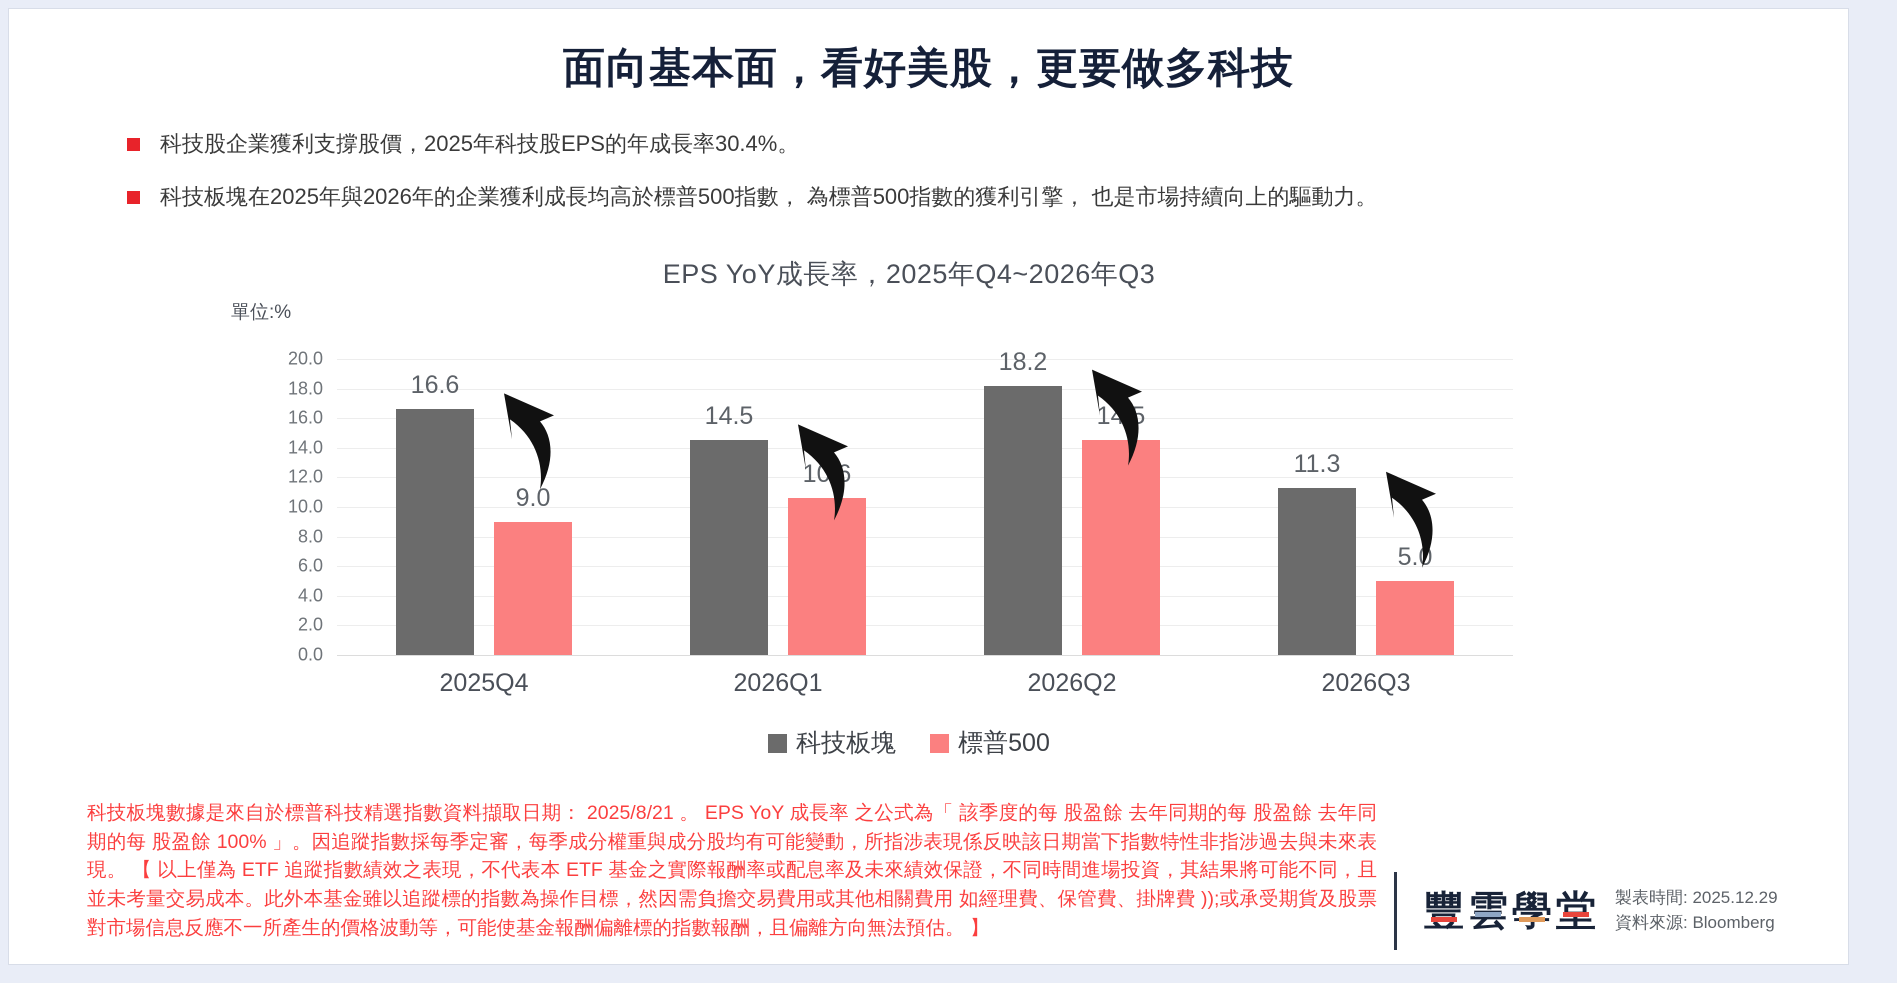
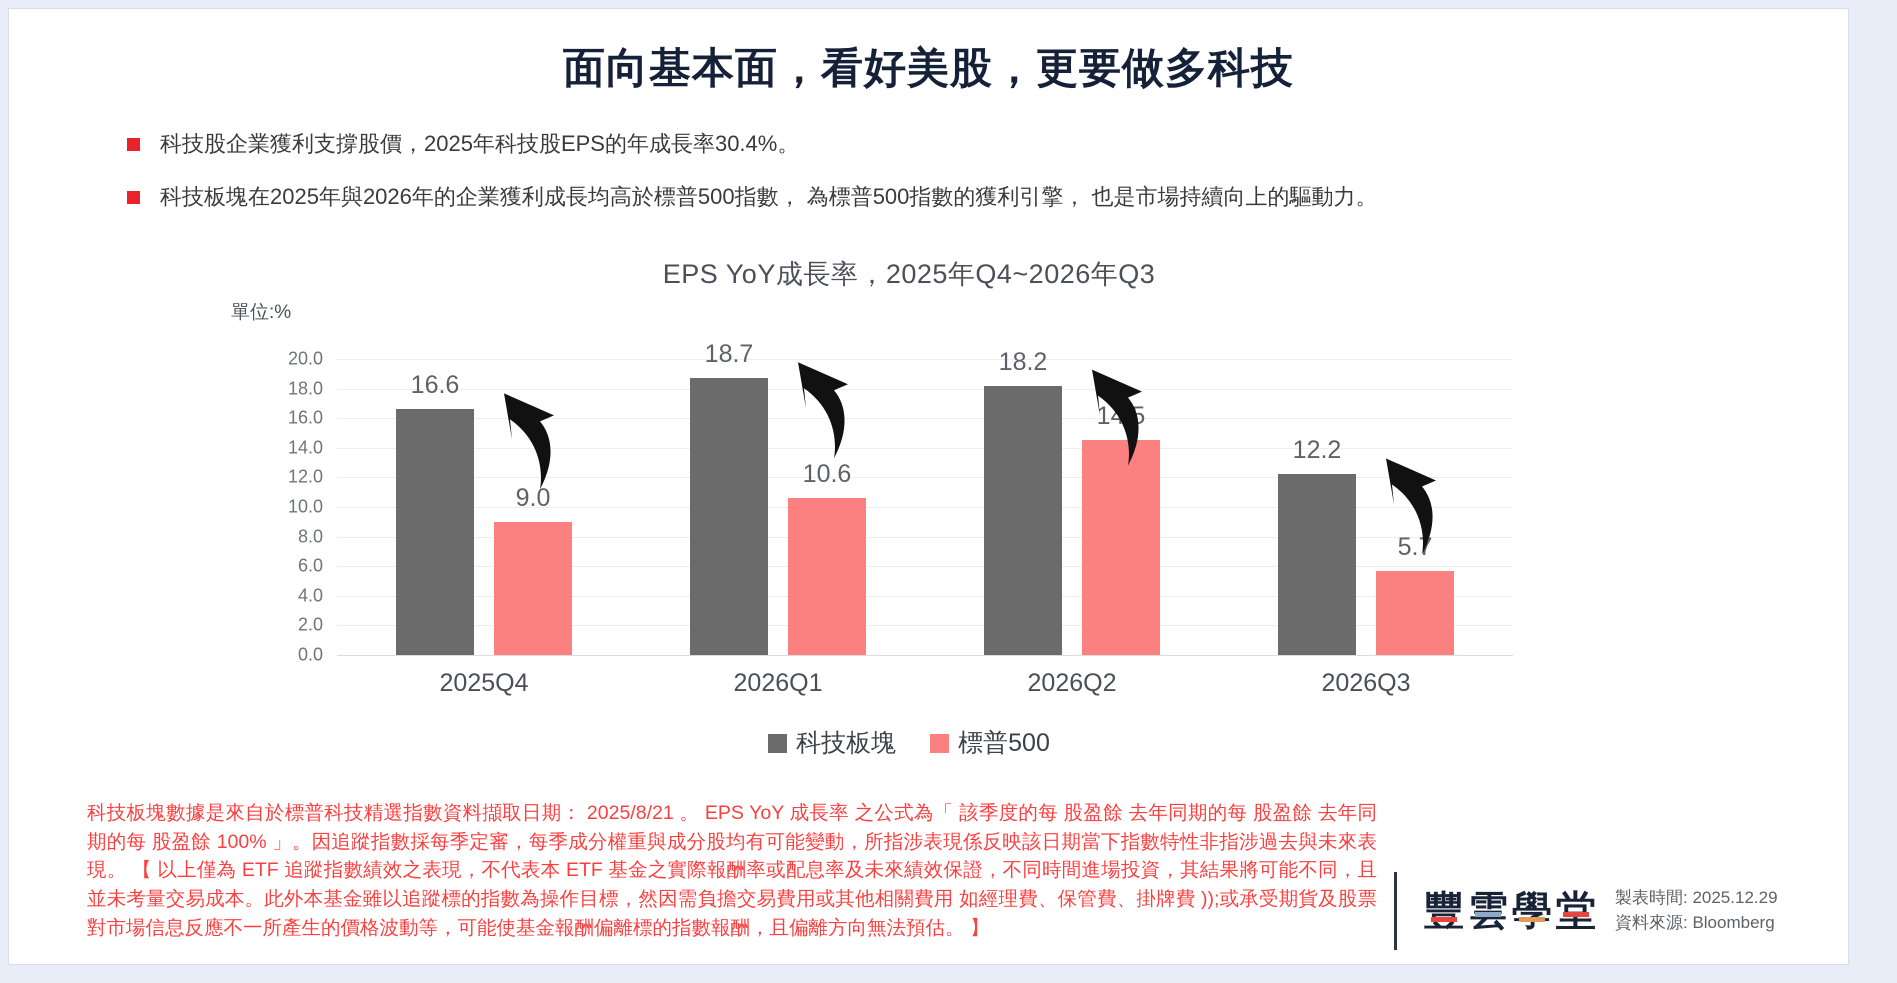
科技板塊/2026Q1: 14.5 -> 18.7
科技板塊/2026Q3: 11.3 -> 12.2
標普500/2026Q3: 5.0 -> 5.7
